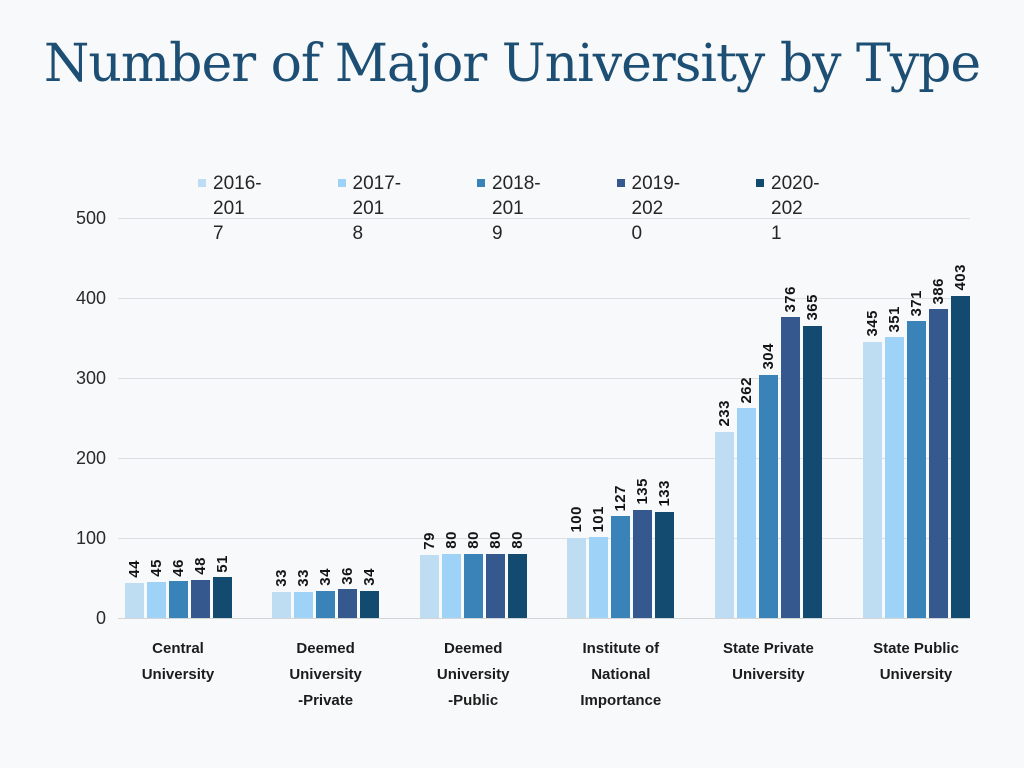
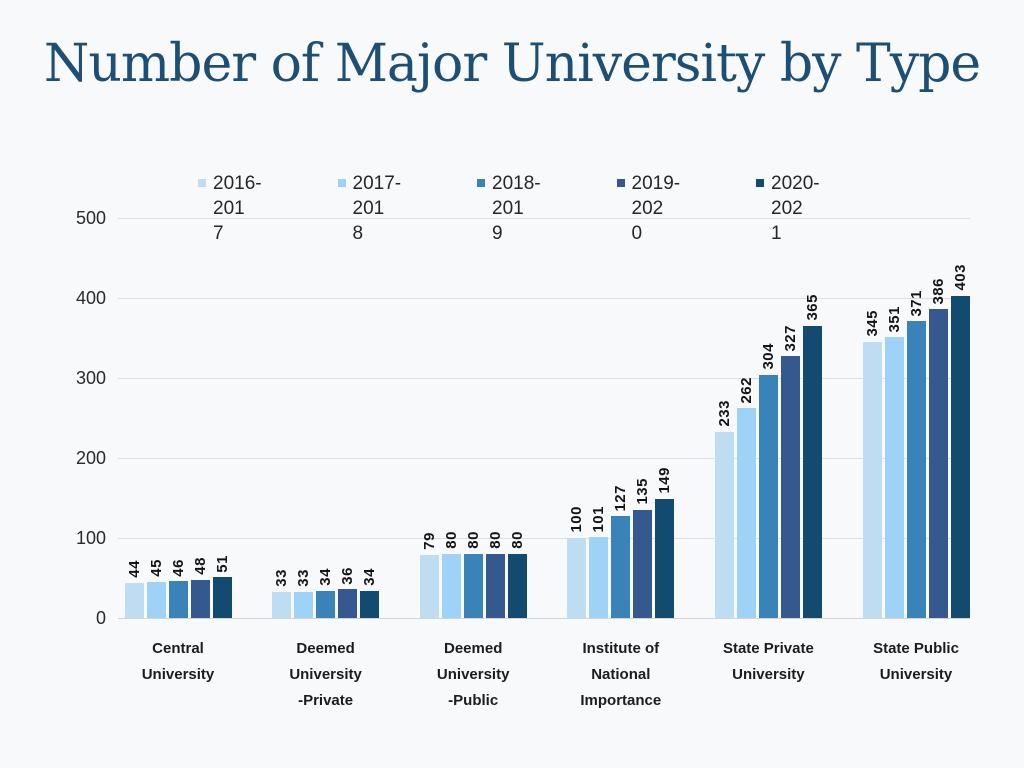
2020-2021/Institute of National Importance: 133 -> 149
2019-2020/State Private University: 376 -> 327
